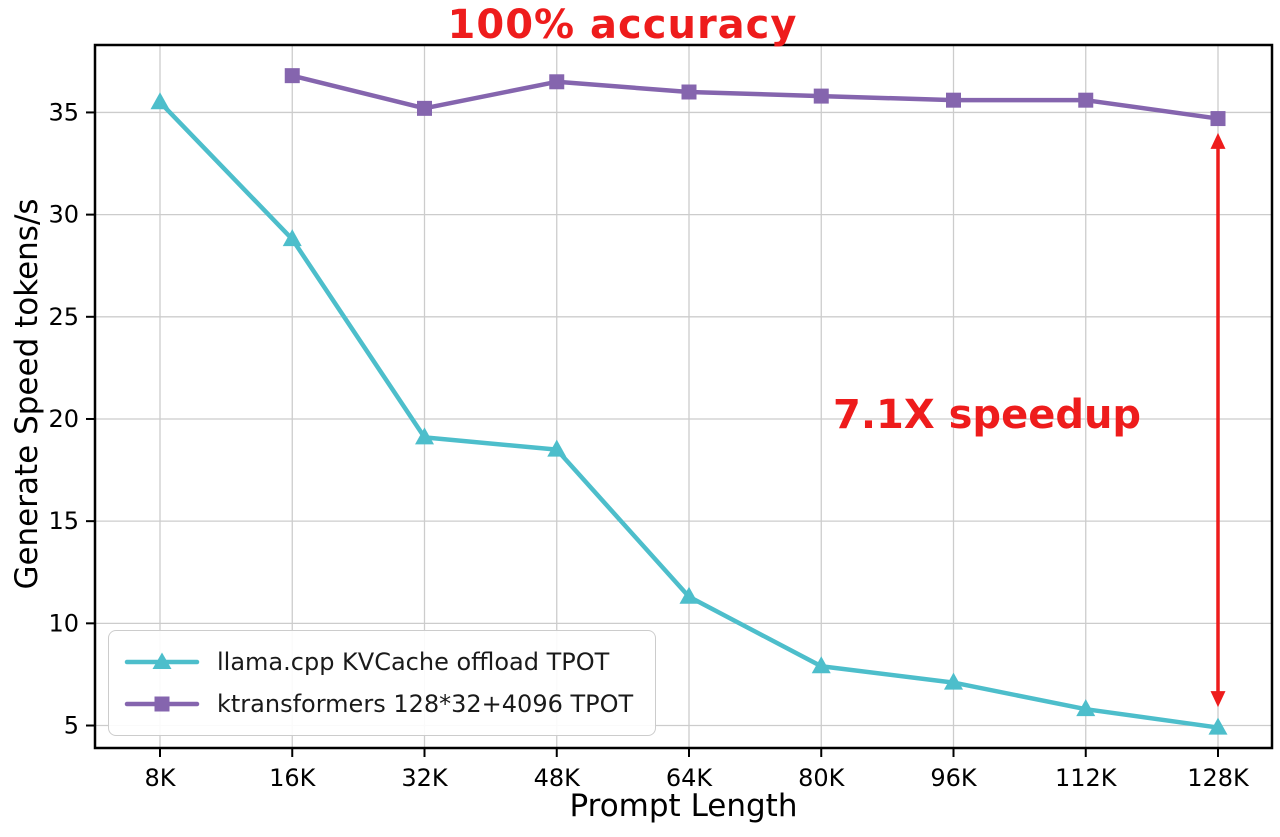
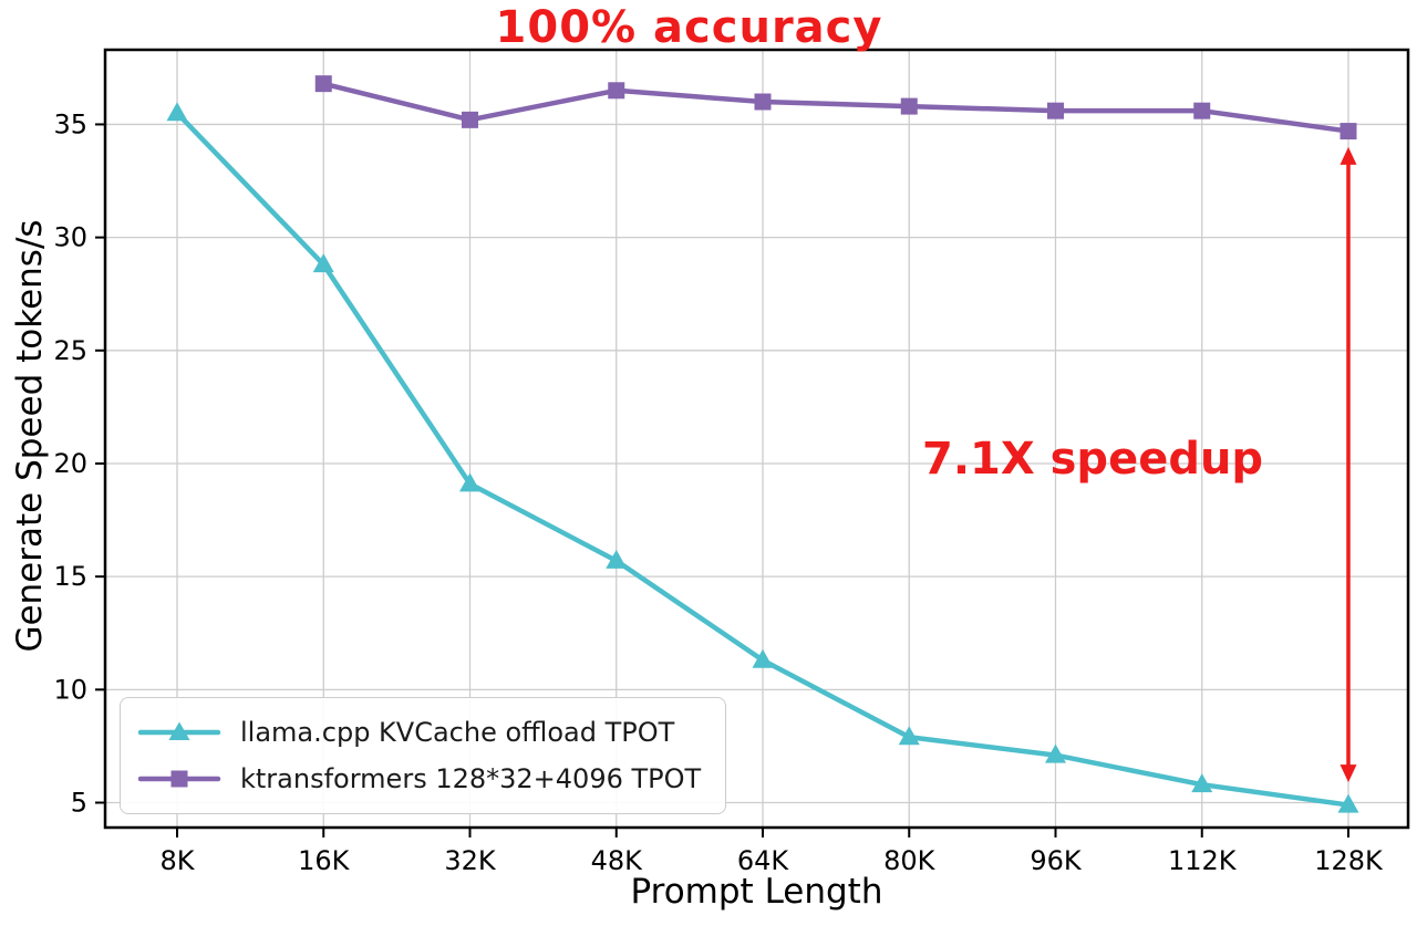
llama.cpp KVCache offload TPOT/48K: 18.5 -> 15.7
